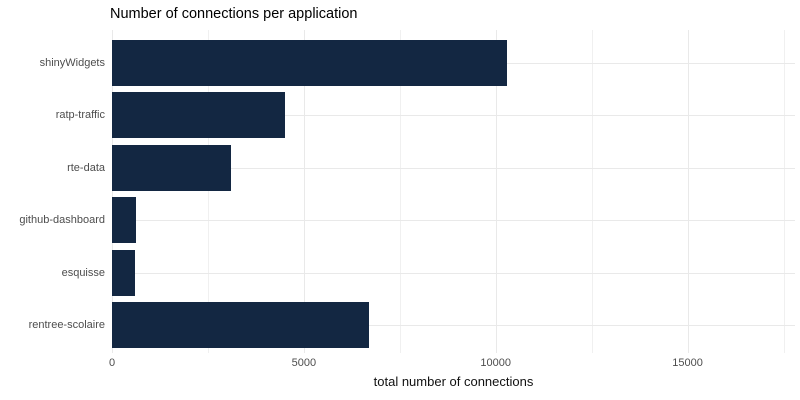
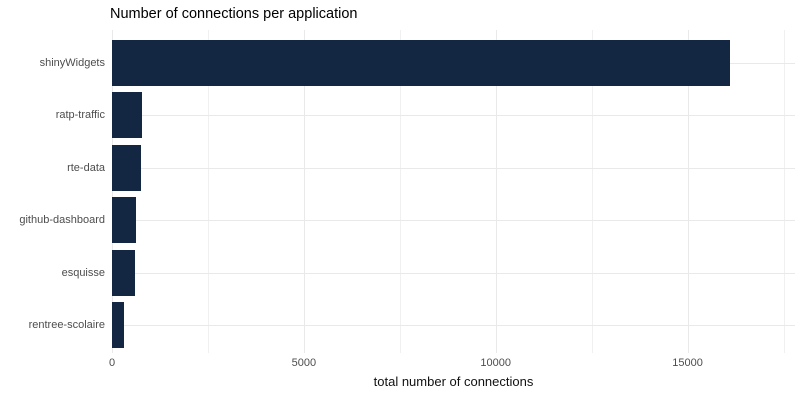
shinyWidgets: 10300 -> 16100
ratp-traffic: 4500 -> 800
rte-data: 3100 -> 800
rentree-scolaire: 6700 -> 300
